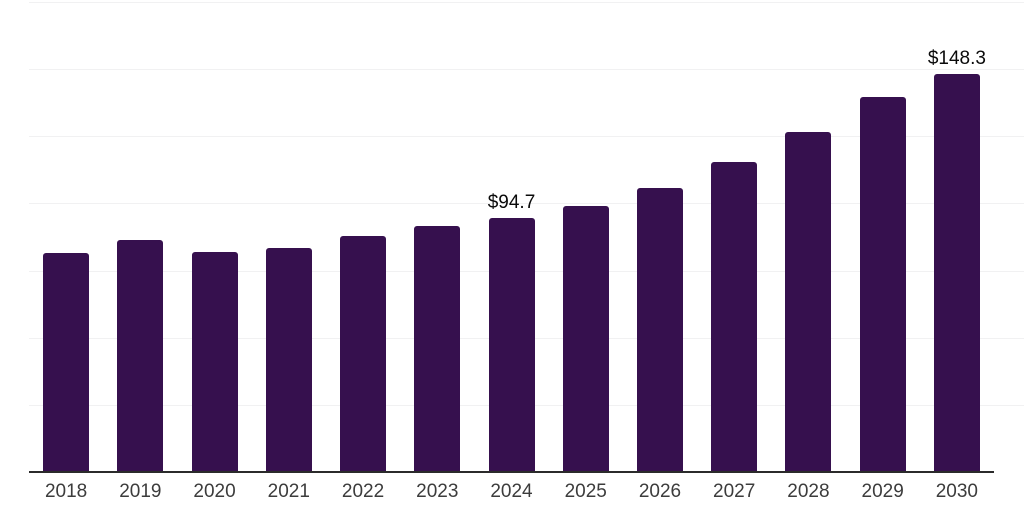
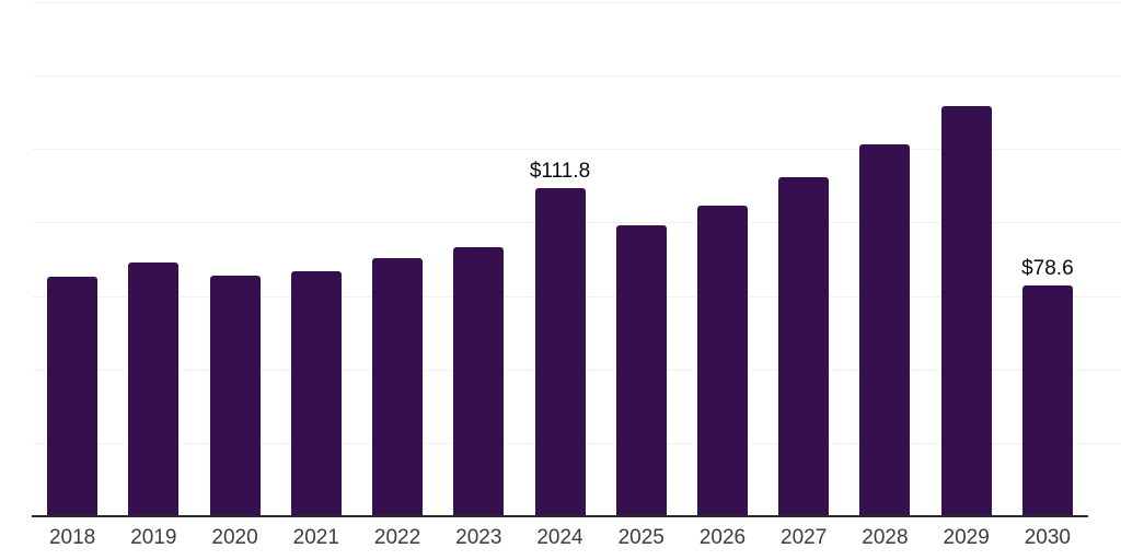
2024: $94.7 -> $111.8
2030: $148.3 -> $78.6
